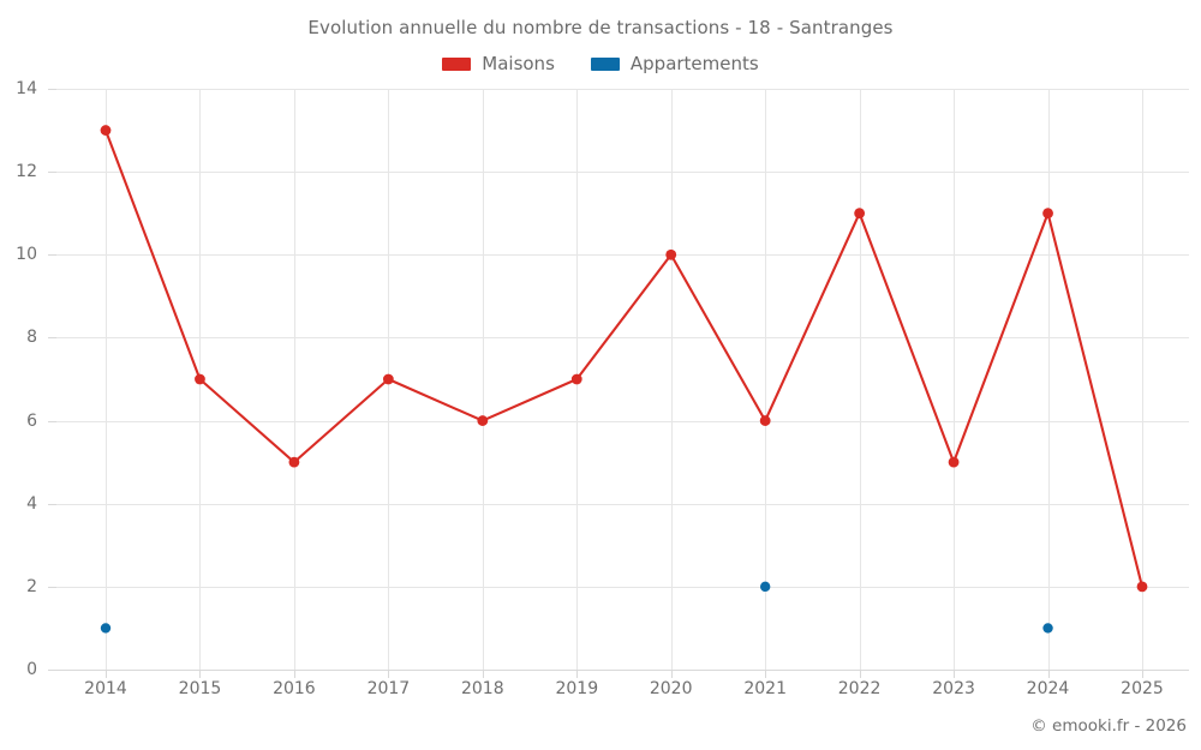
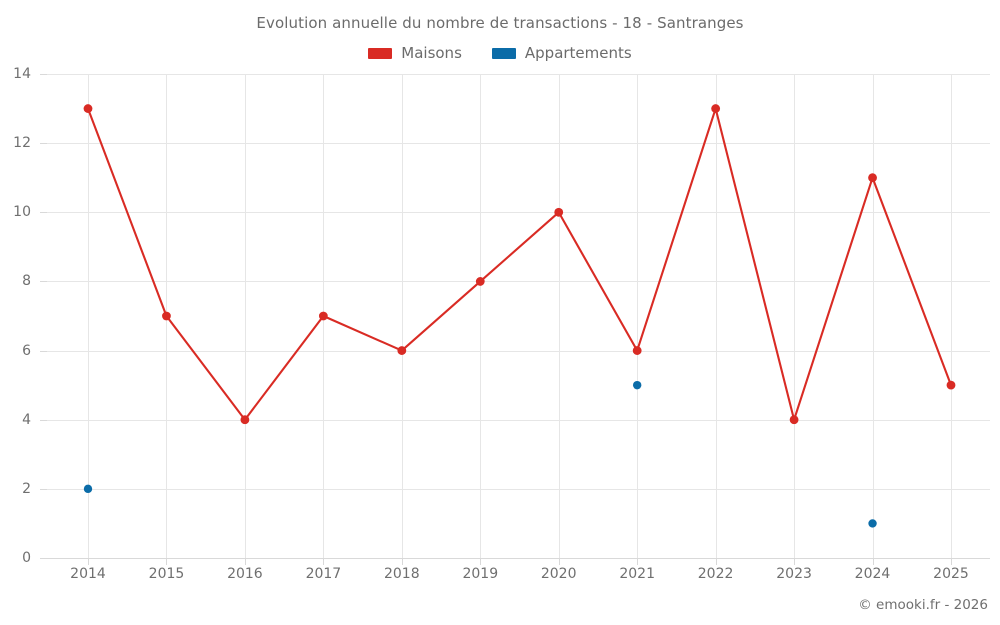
Appartements/2014: 1 -> 2
Maisons/2016: 5 -> 4
Maisons/2019: 7 -> 8
Appartements/2021: 2 -> 5
Maisons/2022: 11 -> 13
Maisons/2023: 5 -> 4
Maisons/2025: 2 -> 5
